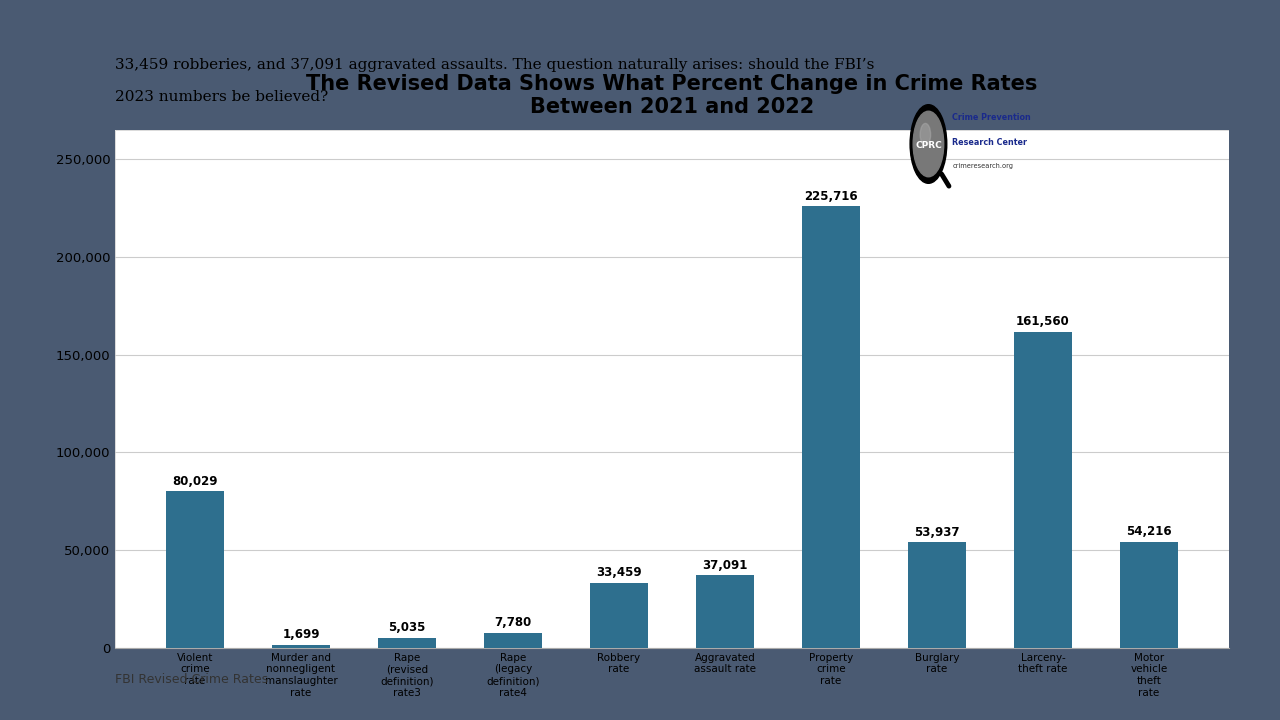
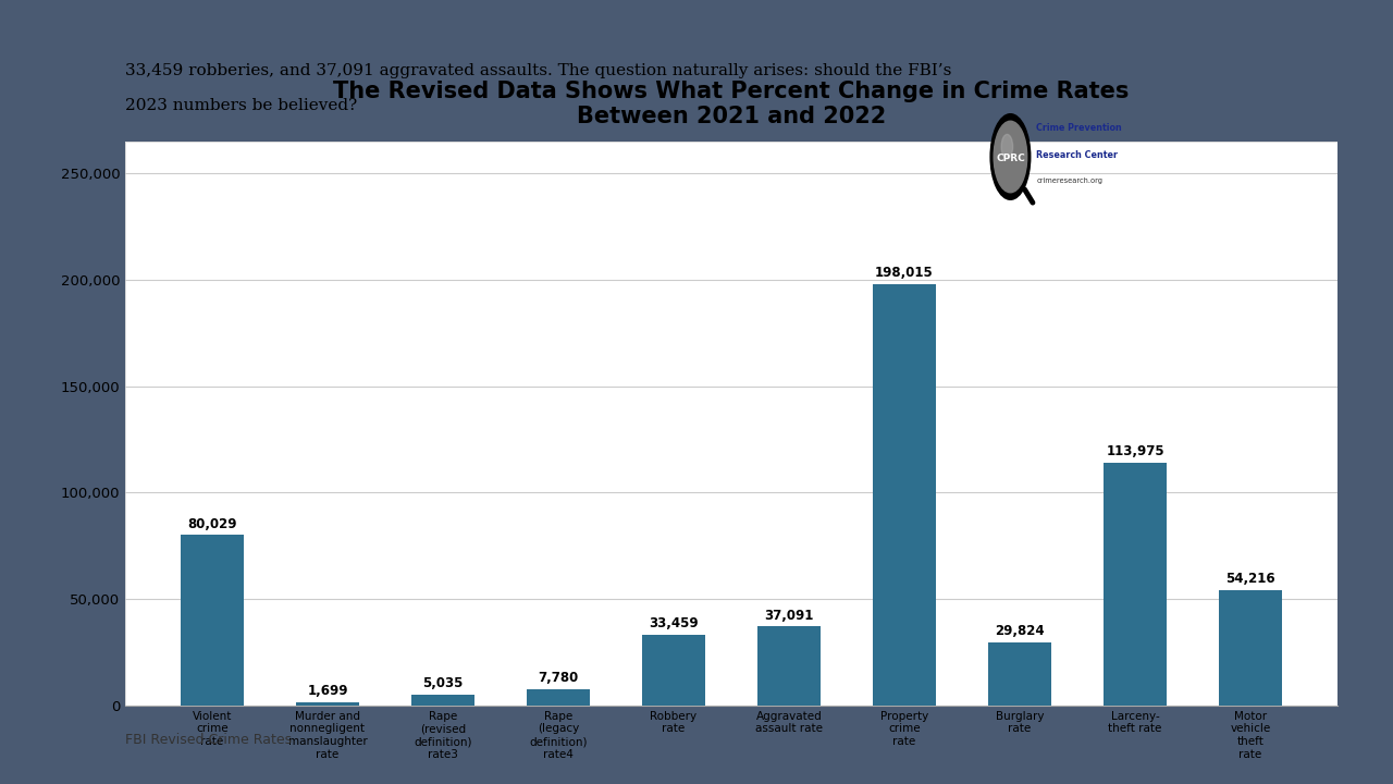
Property crime rate: 225,716 -> 198,015
Burglary rate: 53,937 -> 29,824
Larceny- theft rate: 161,560 -> 113,975
